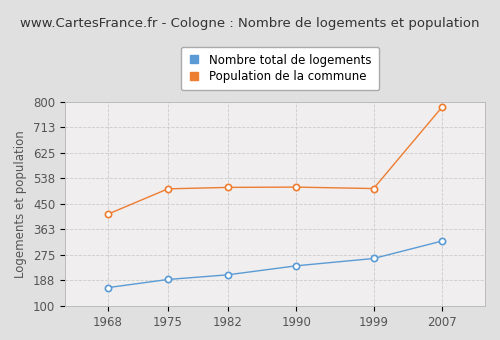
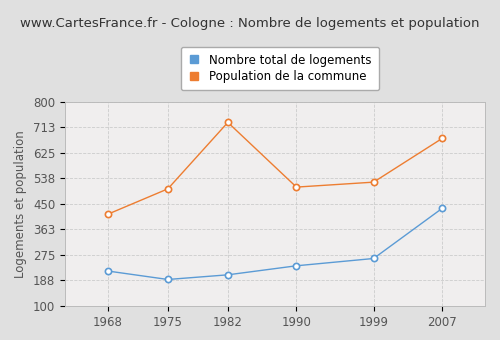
Nombre total de logements/1968: 163 -> 220
Population de la commune/1982: 507 -> 730
Population de la commune/1999: 503 -> 525
Nombre total de logements/2007: 323 -> 435
Population de la commune/2007: 783 -> 675
